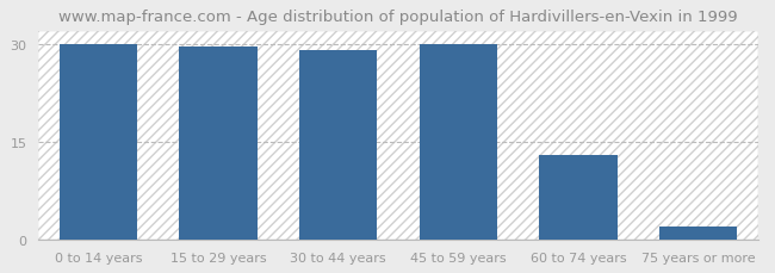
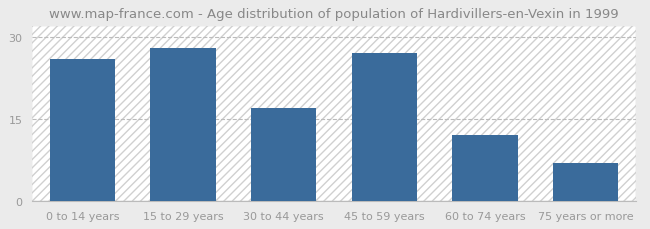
0 to 14 years: 30.0 -> 26.0
15 to 29 years: 29.5 -> 28.0
30 to 44 years: 29.0 -> 17.0
45 to 59 years: 30.0 -> 27.0
60 to 74 years: 13.0 -> 12.0
75 years or more: 2.0 -> 7.0
